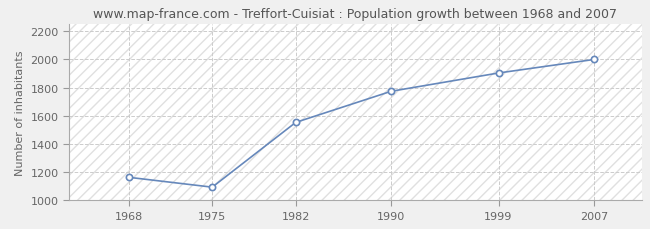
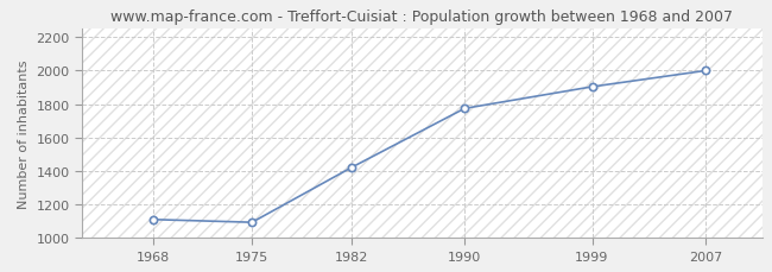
1968: 1160 -> 1110
1982: 1550 -> 1420
